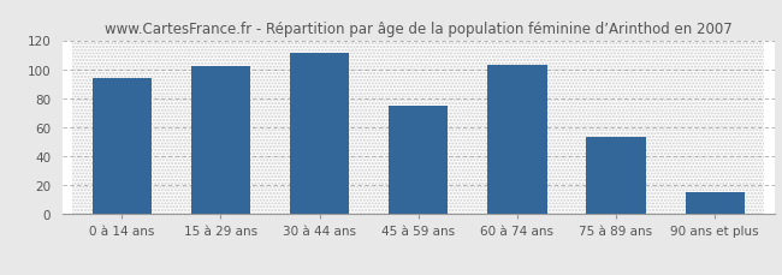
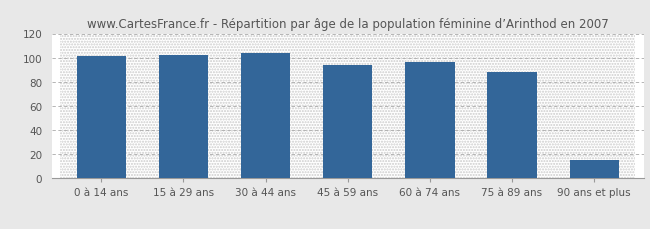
0 à 14 ans: 94 -> 101
30 à 44 ans: 111 -> 104
45 à 59 ans: 75 -> 94
60 à 74 ans: 103 -> 96
75 à 89 ans: 53 -> 88
